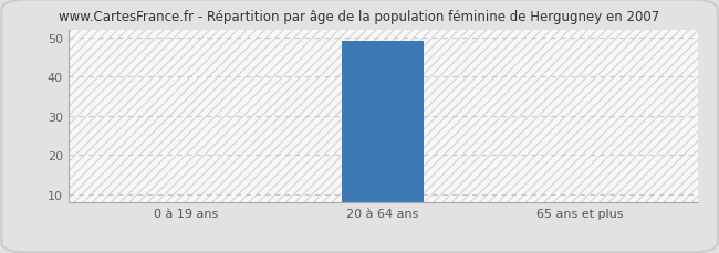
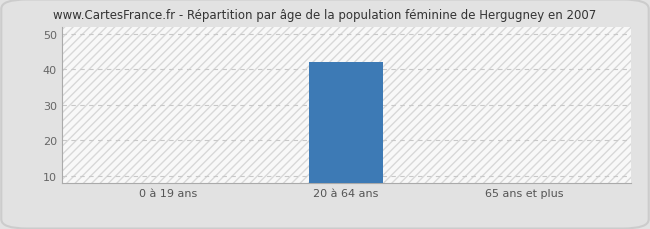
20 à 64 ans: 49 -> 42
